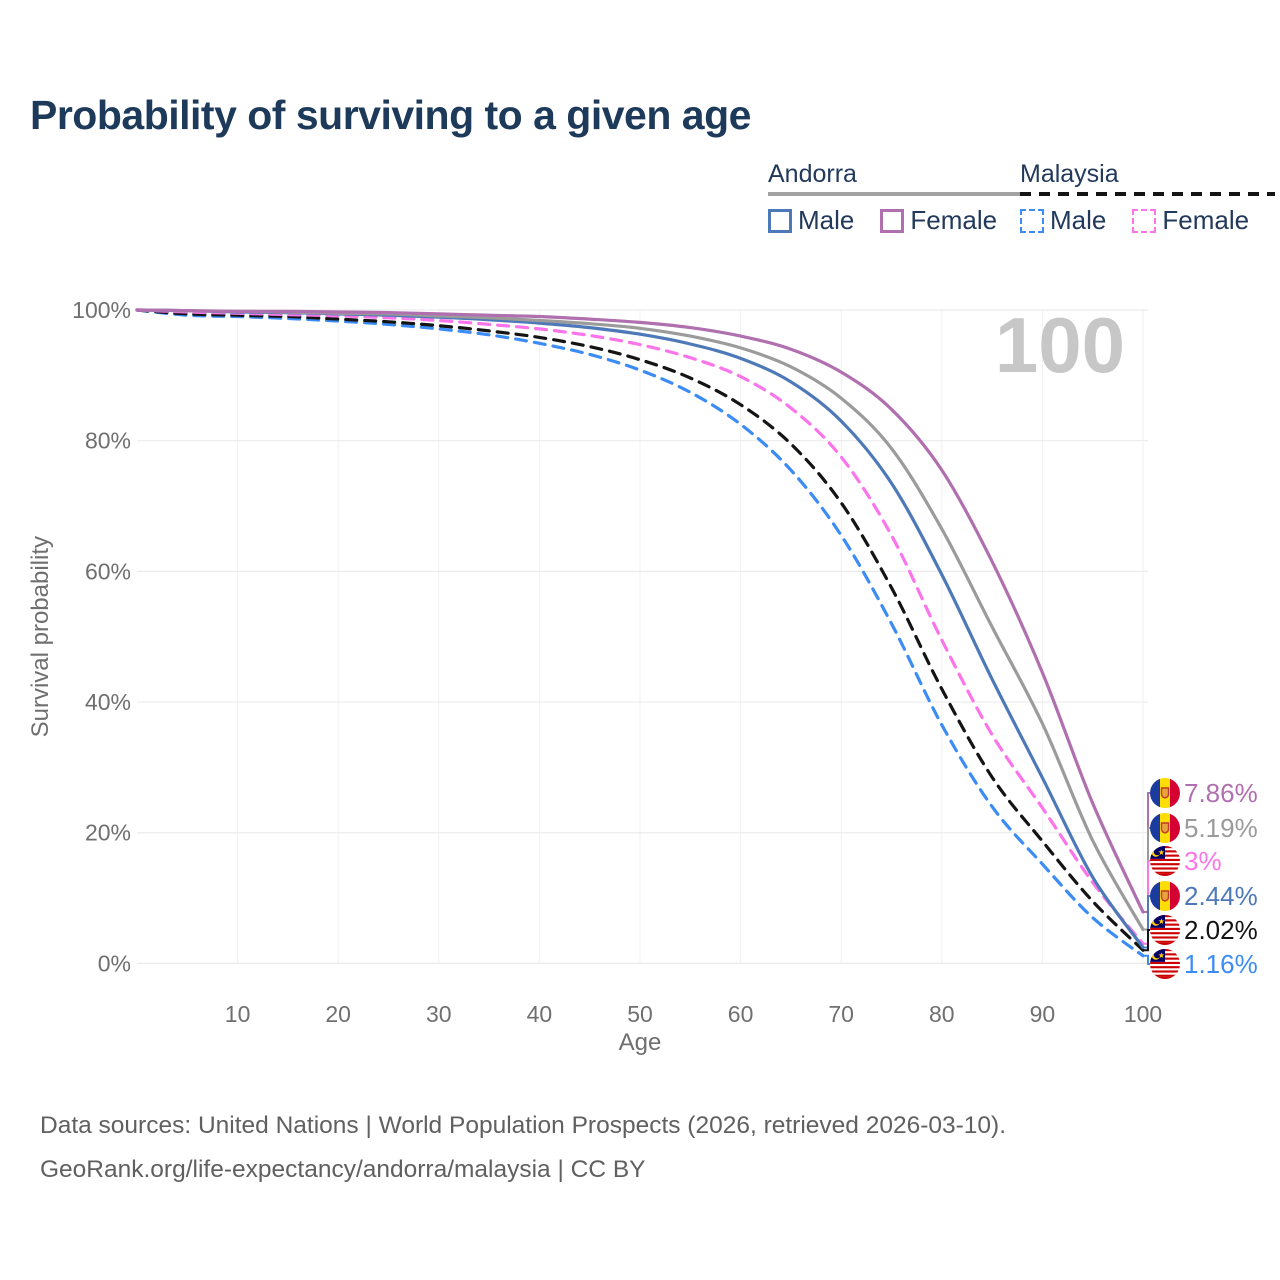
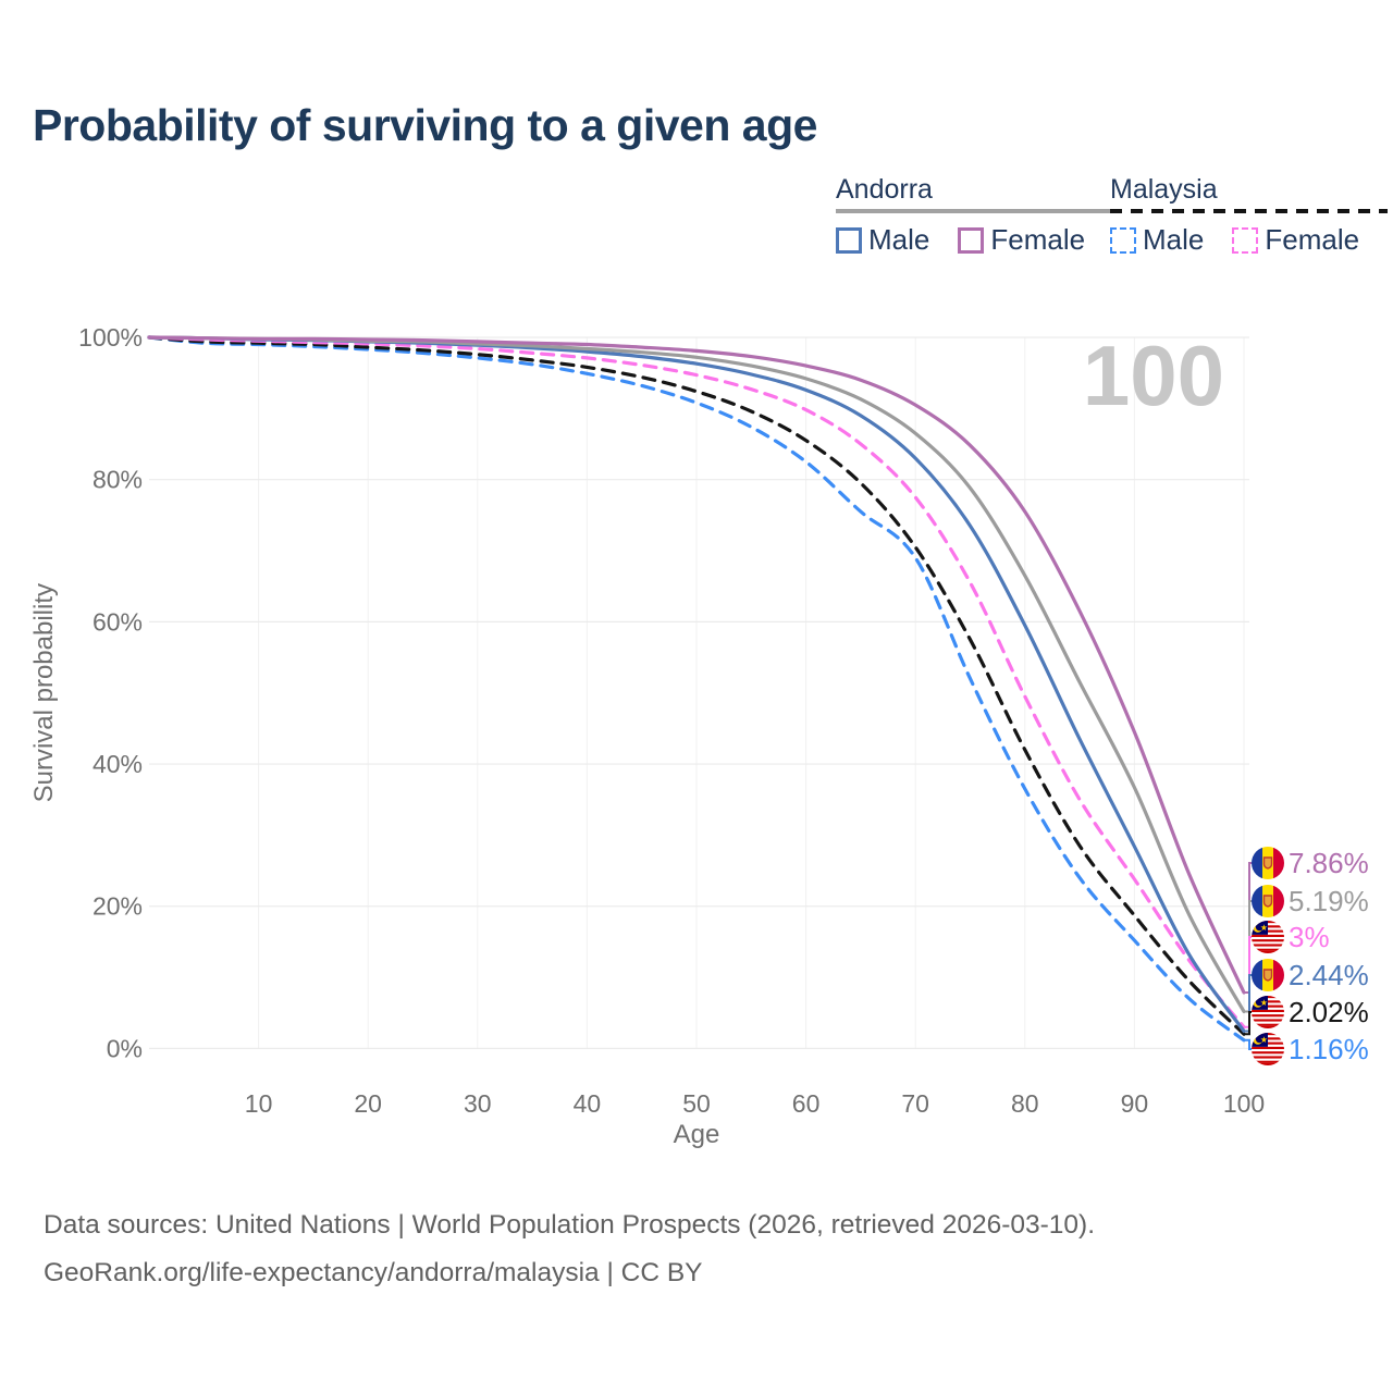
Malaysia Male/70: 66% -> 69%
